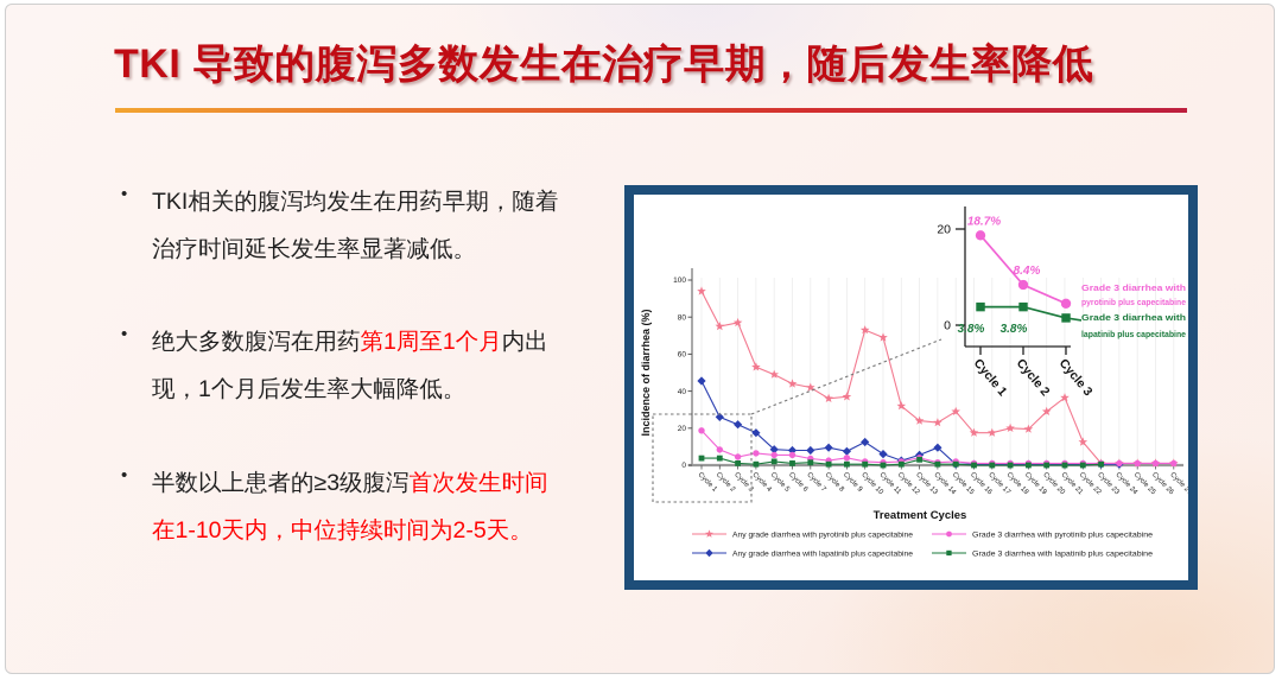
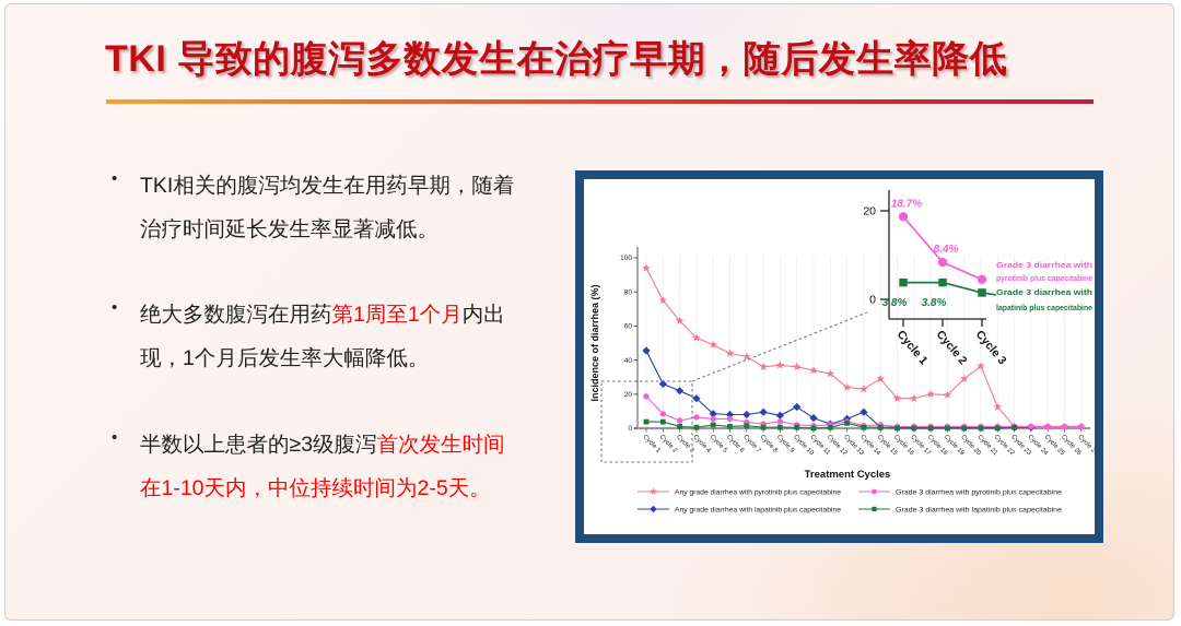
Any grade diarrhea with pyrotinib plus capecitabine/Cycle 3: 77 -> 63
Any grade diarrhea with pyrotinib plus capecitabine/Cycle 10: 73 -> 36
Any grade diarrhea with pyrotinib plus capecitabine/Cycle 11: 69 -> 34
